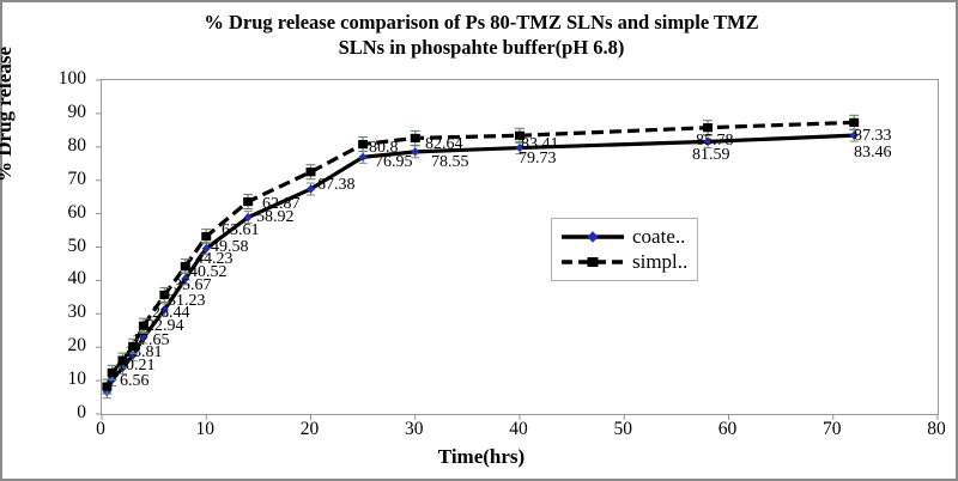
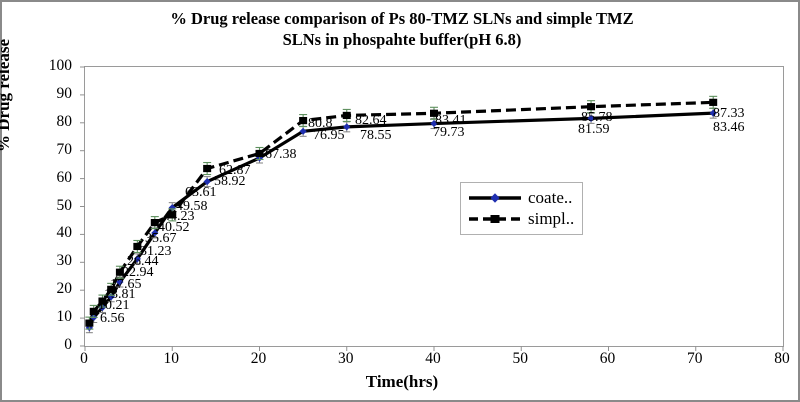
simpl../10: 53 -> 47
simpl../20: 72 -> 69
